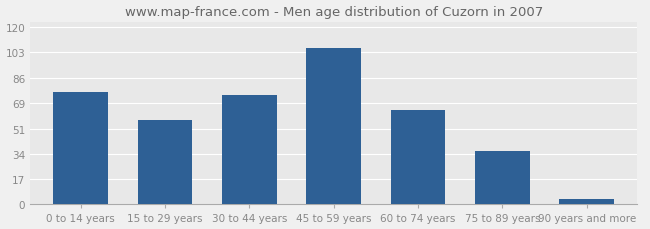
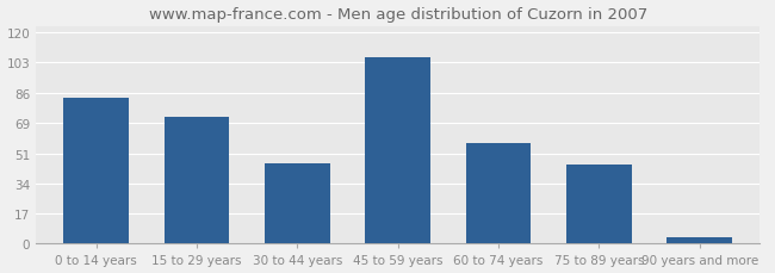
0 to 14 years: 76 -> 83
15 to 29 years: 57 -> 72
30 to 44 years: 74 -> 46
60 to 74 years: 64 -> 57
75 to 89 years: 36 -> 45
